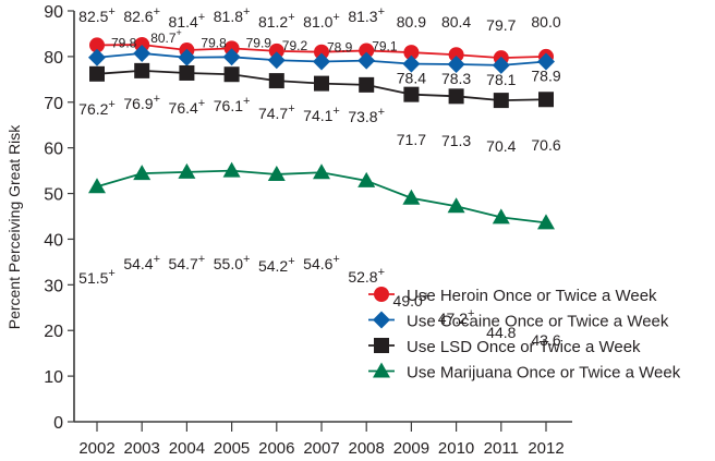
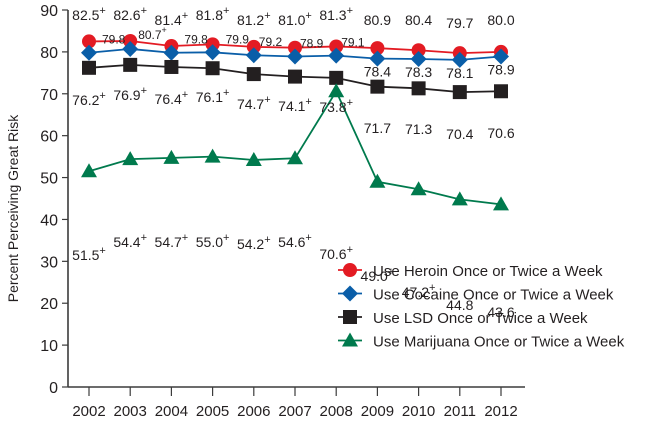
Use Marijuana Once or Twice a Week/2008: 52.8 -> 70.6
